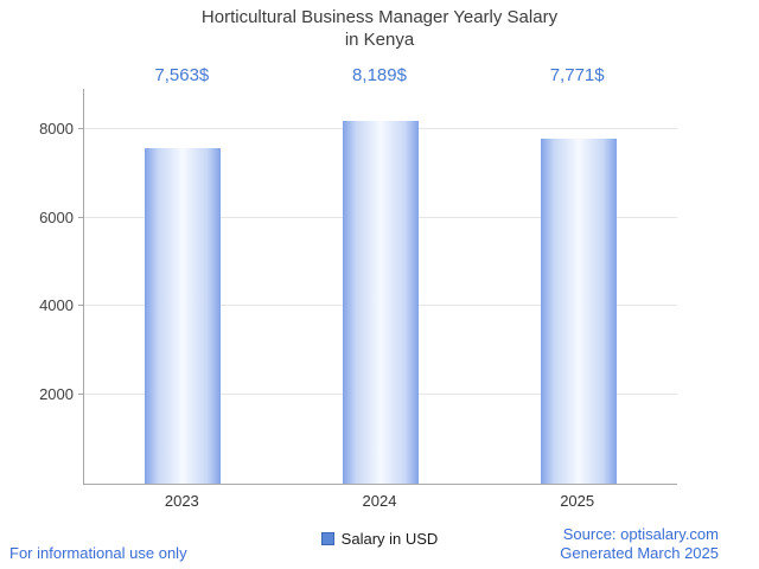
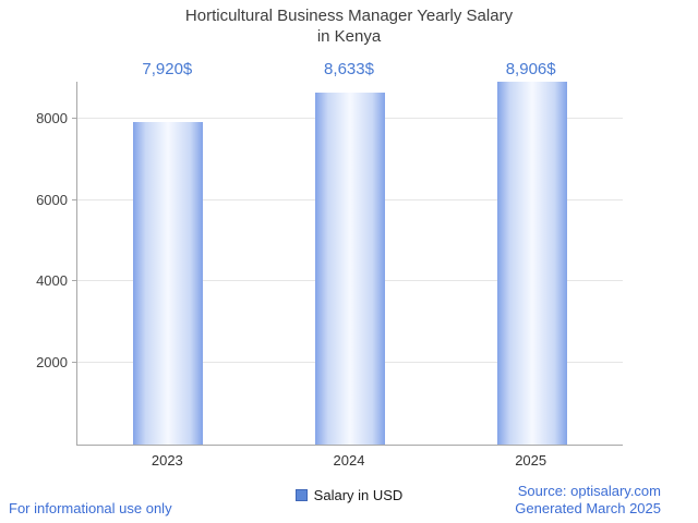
2023: 7,563 -> 7,920
2024: 8,189 -> 8,633
2025: 7,771 -> 8,906
